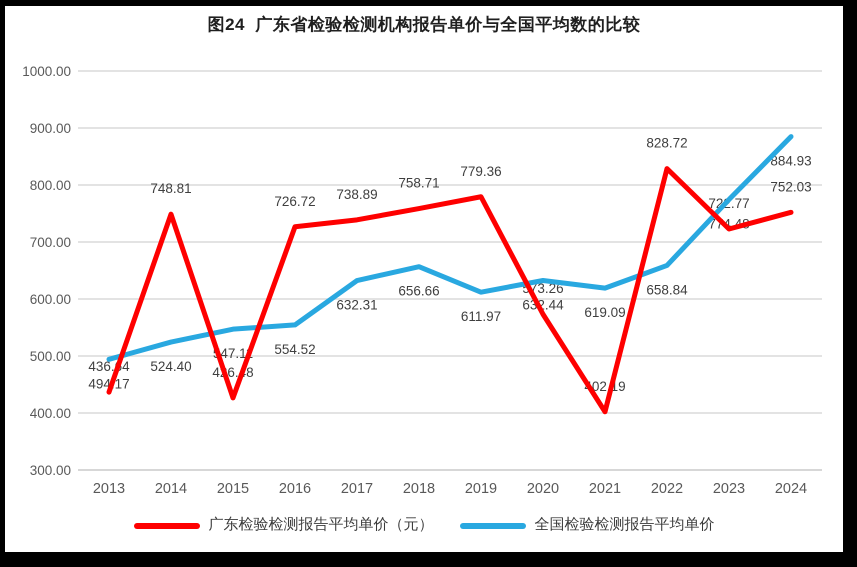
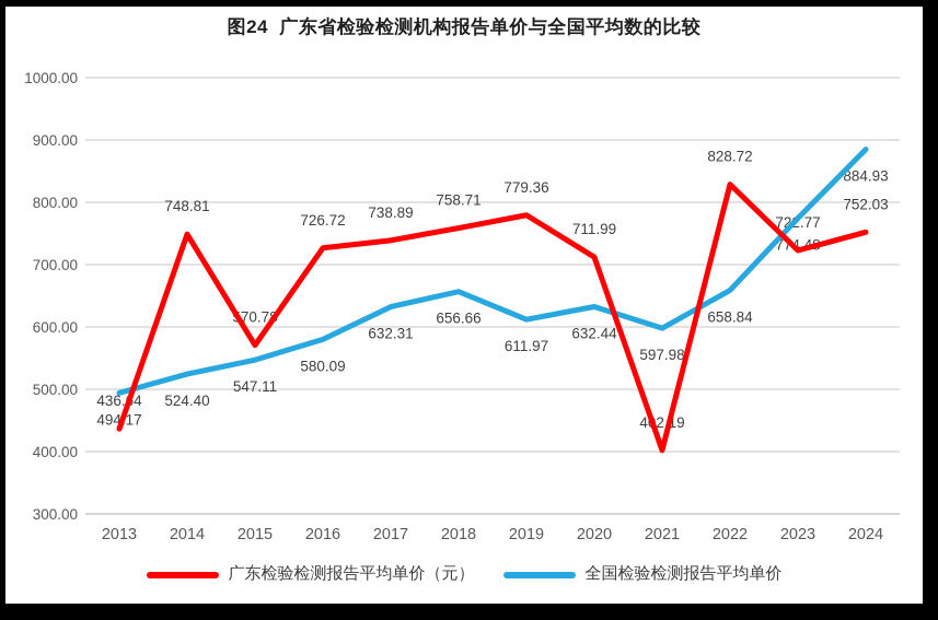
广东检验检测报告平均单价（元）/2015: 426.48 -> 570.78
全国检验检测报告平均单价/2016: 554.52 -> 580.09
广东检验检测报告平均单价（元）/2020: 573.26 -> 711.99
全国检验检测报告平均单价/2021: 619.09 -> 597.98
